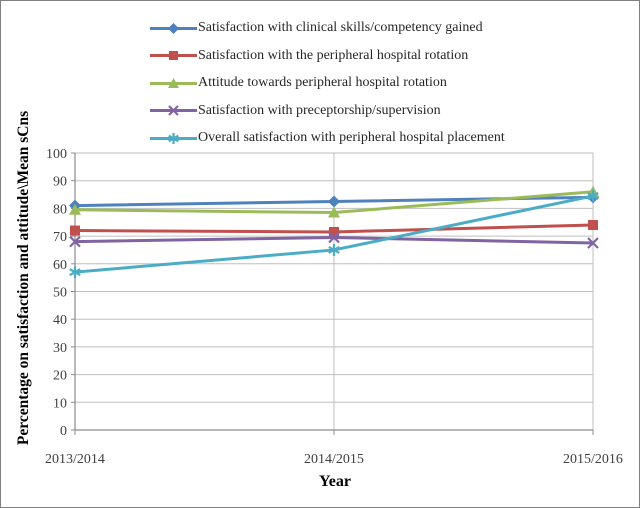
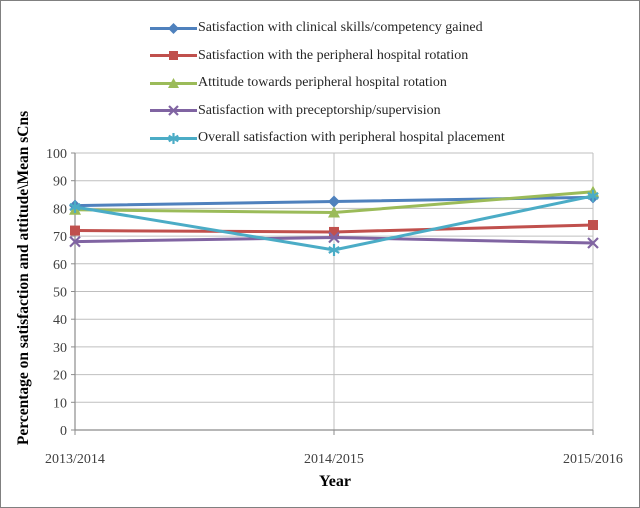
Overall satisfaction with peripheral hospital placement/2013/2014: 57 -> 80
